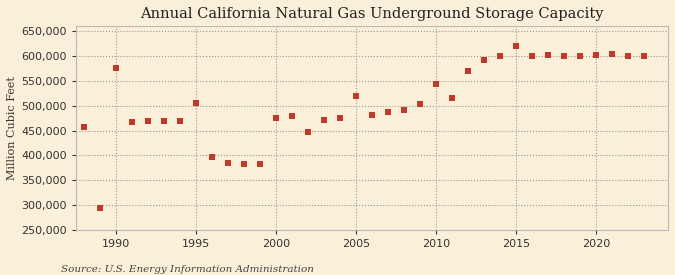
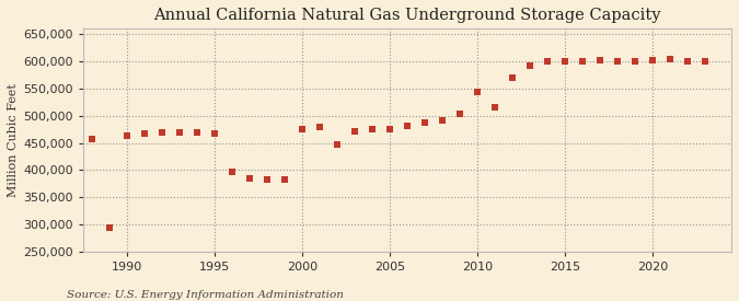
1990: 575,000 -> 463,000
1995: 505,000 -> 468,000
2005: 520,000 -> 475,000
2015: 620,000 -> 601,000
